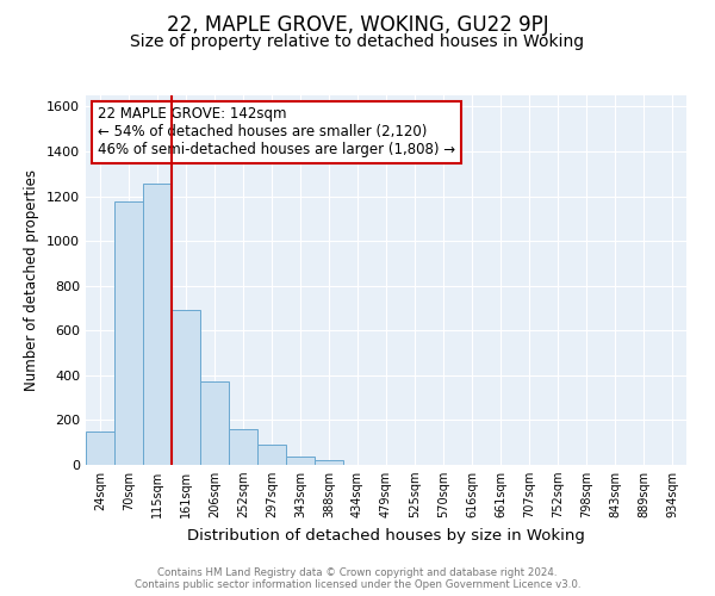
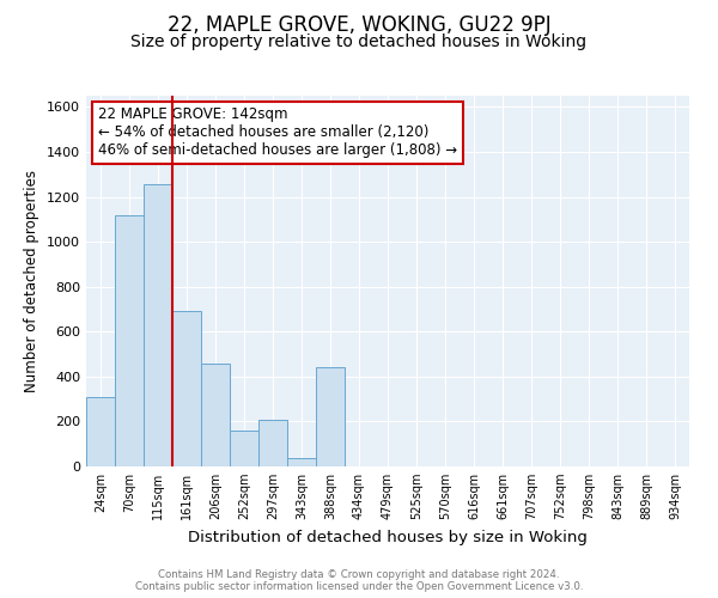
24sqm: 150 -> 310
70sqm: 1180 -> 1120
206sqm: 380 -> 460
297sqm: 90 -> 210
388sqm: 20 -> 440
